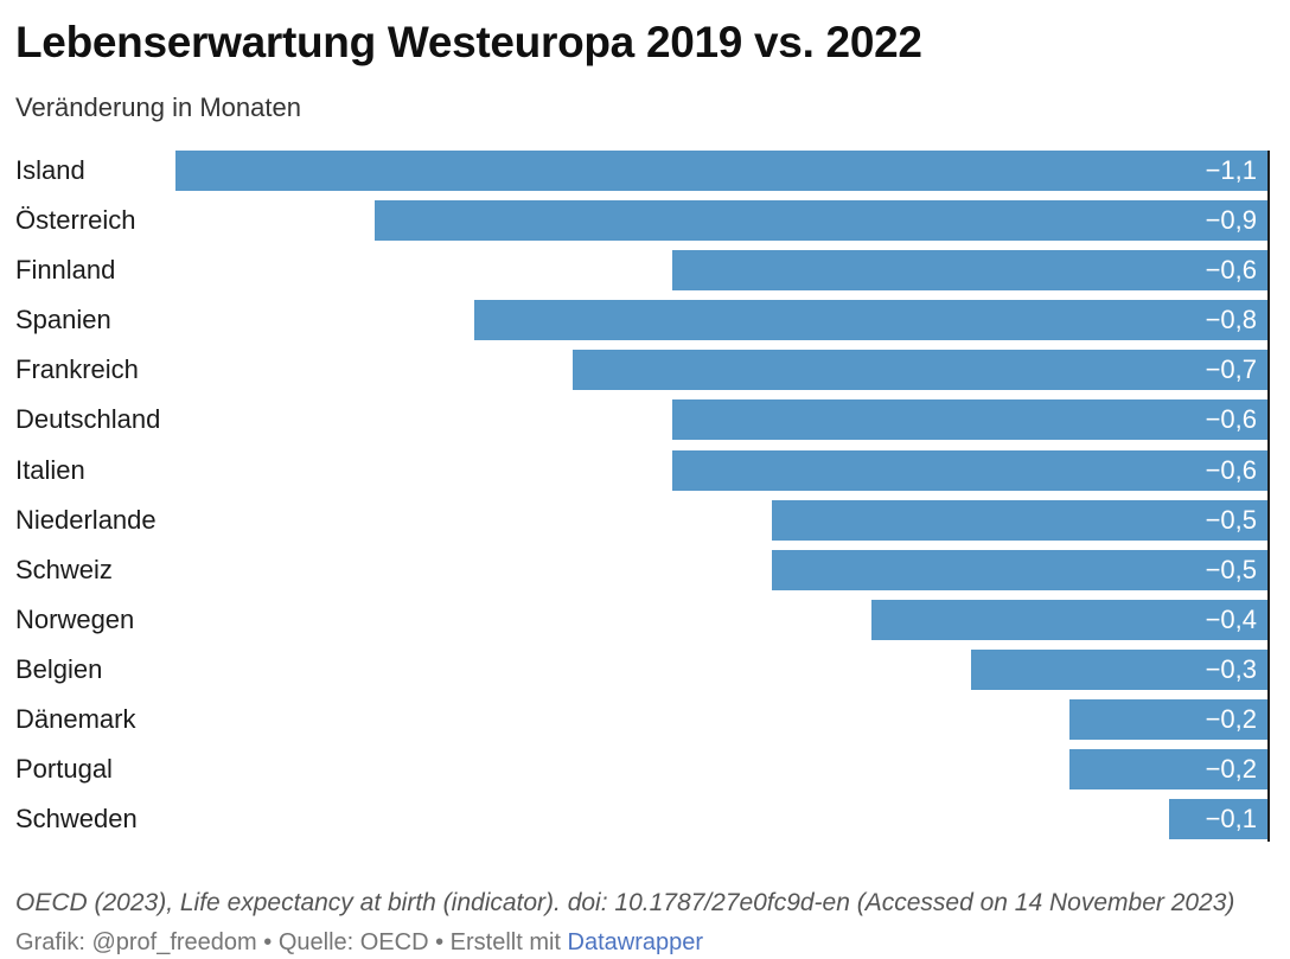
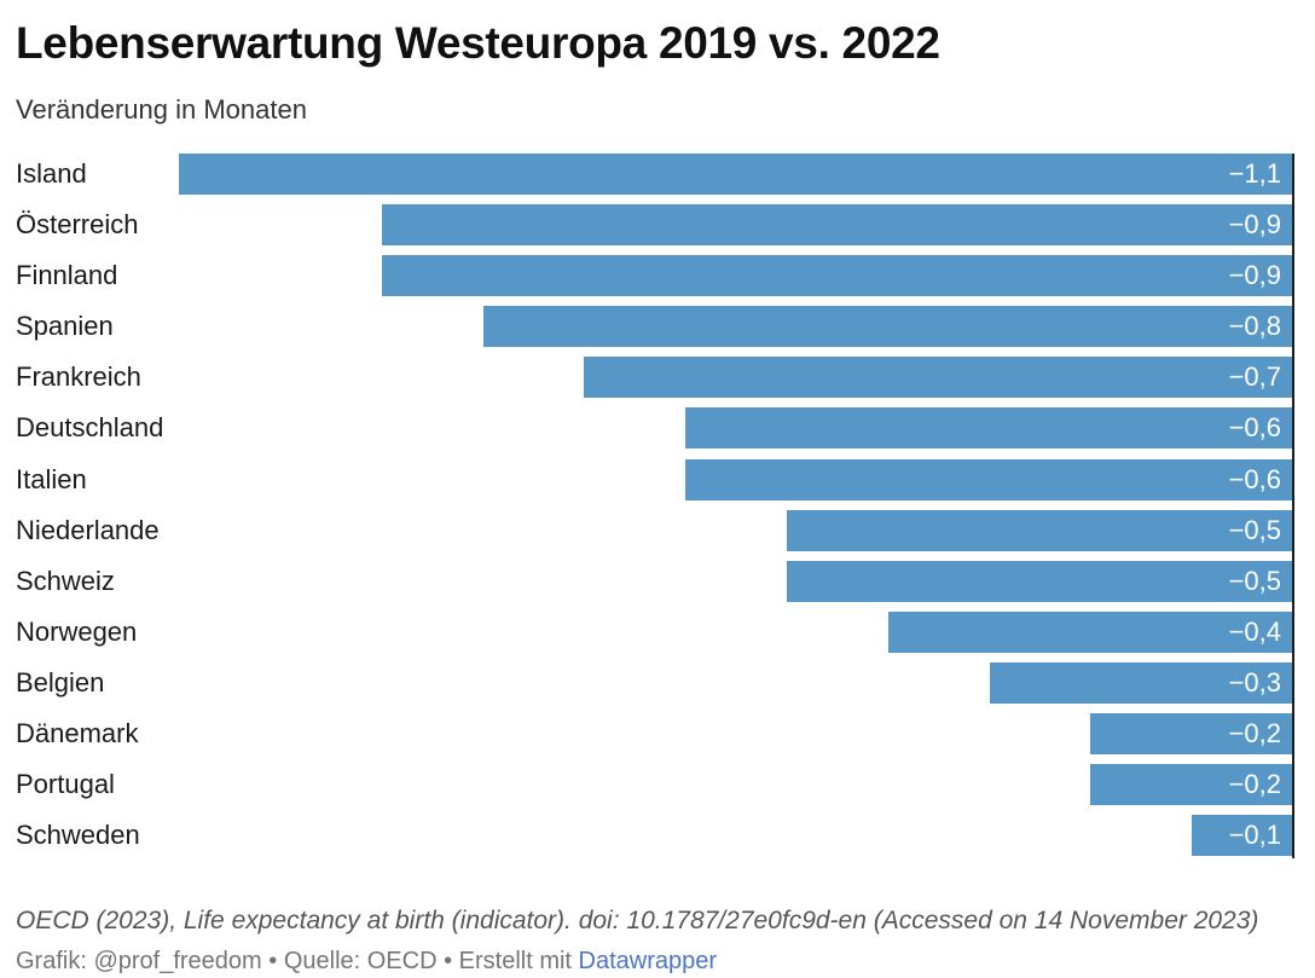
Finnland: −0,6 -> −0,9
